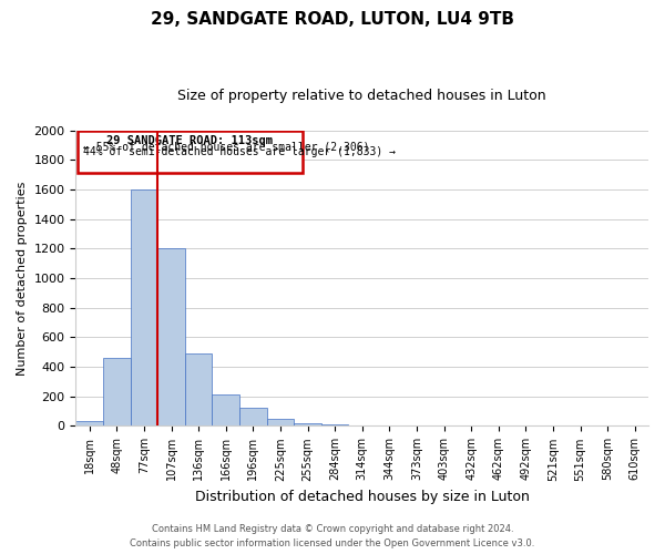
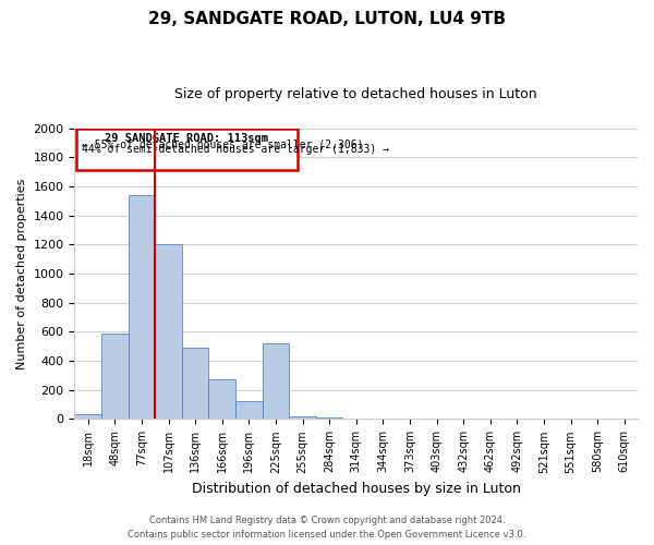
48sqm: 460 -> 590
77sqm: 1600 -> 1540
166sqm: 210 -> 270
225sqm: 40 -> 520
